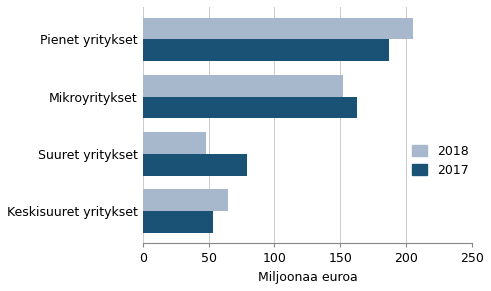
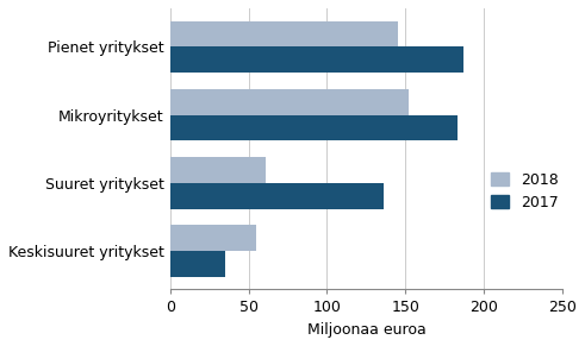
2018/Pienet yritykset: 205 -> 145
2017/Mikroyritykset: 163 -> 183
2018/Suuret yritykset: 48 -> 61
2017/Suuret yritykset: 79 -> 136
2018/Keskisuuret yritykset: 65 -> 55
2017/Keskisuuret yritykset: 53 -> 35
